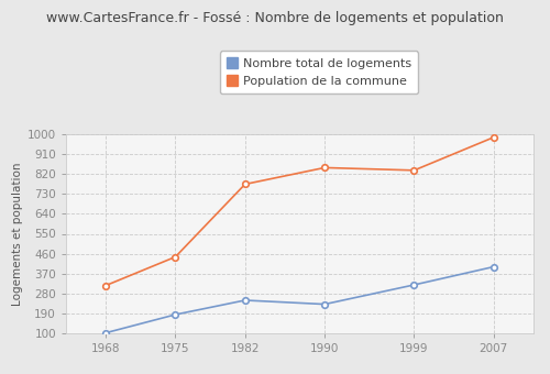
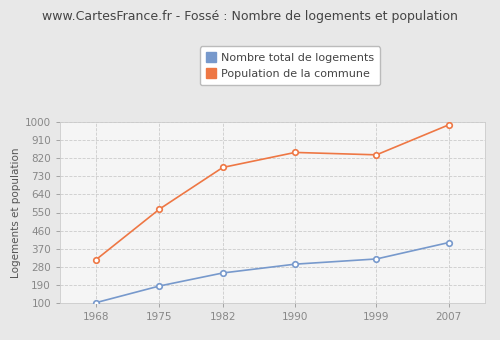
Population de la commune/1975: 445 -> 567
Nombre total de logements/1990: 230 -> 292
